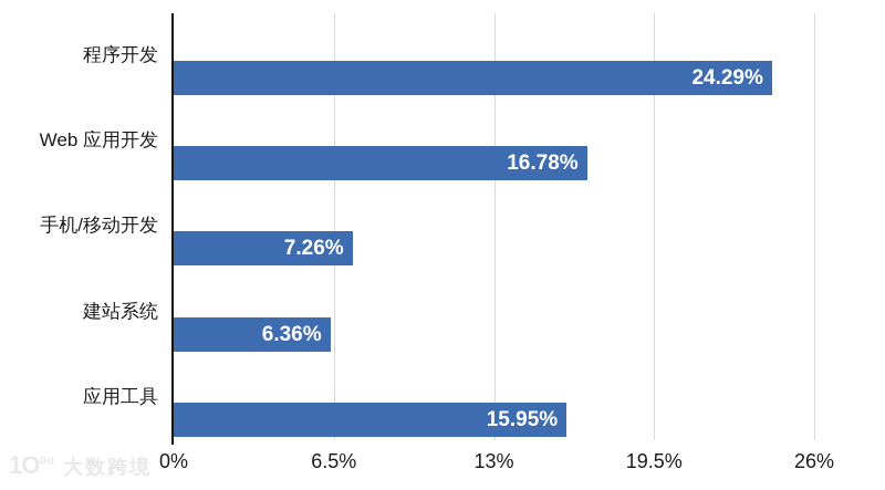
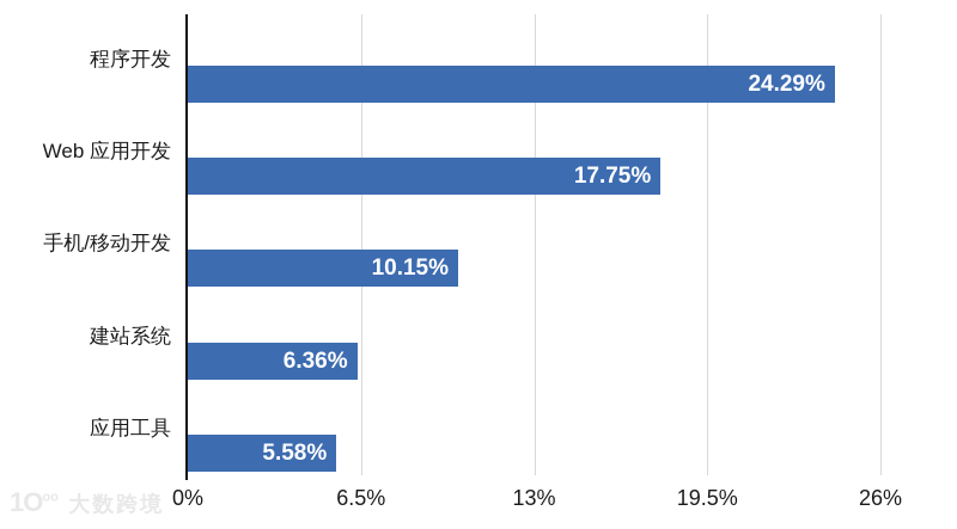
Web 应用开发: 16.78% -> 17.75%
手机/移动开发: 7.26% -> 10.15%
应用工具: 15.95% -> 5.58%
